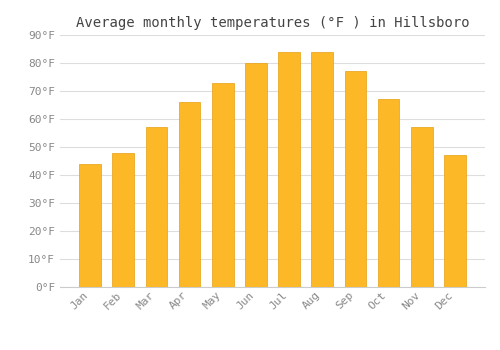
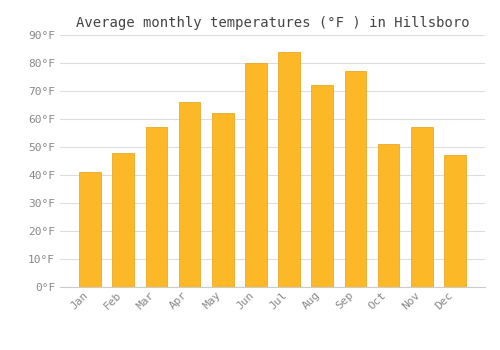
Jan: 44°F -> 41°F
May: 73°F -> 62°F
Aug: 84°F -> 72°F
Oct: 67°F -> 51°F
